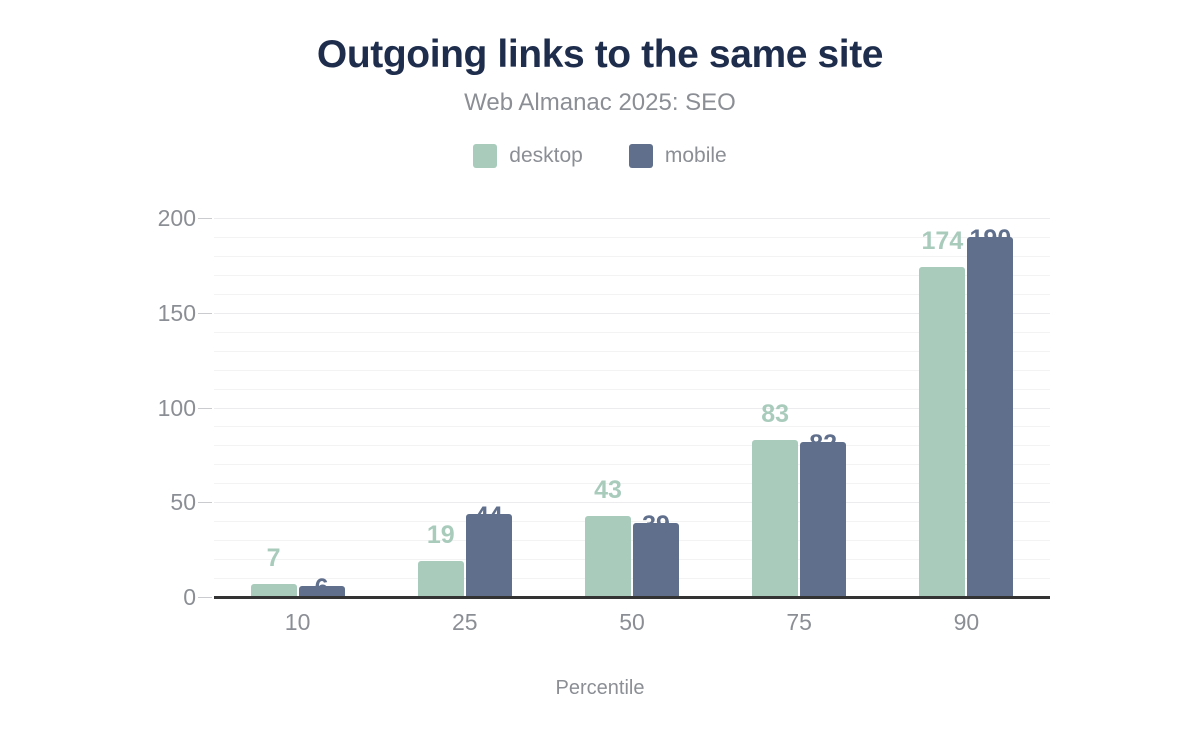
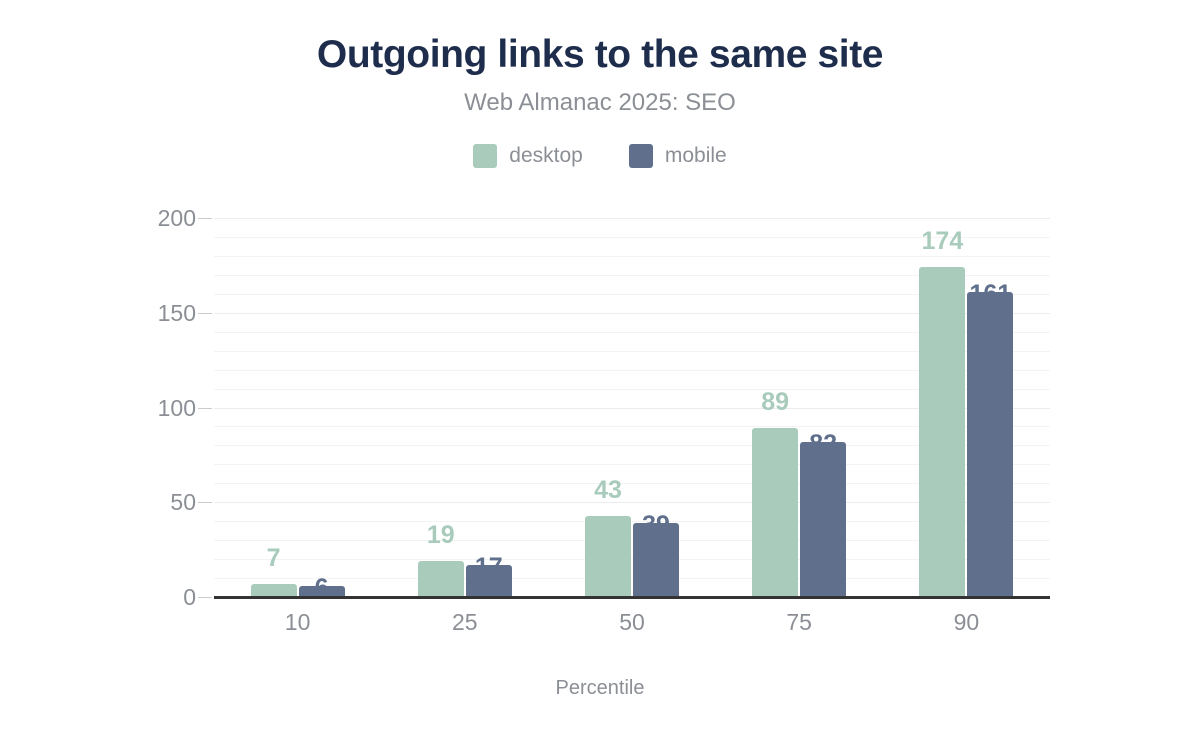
mobile/25: 44 -> 17
desktop/75: 83 -> 89
mobile/90: 190 -> 161
